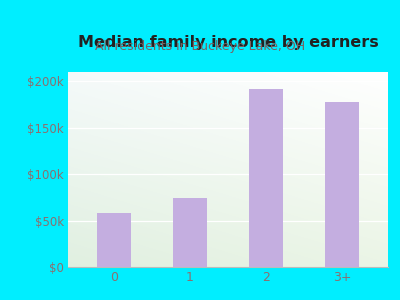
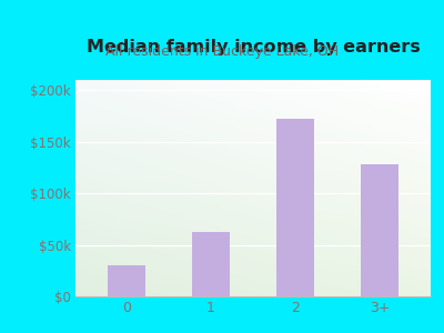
0: $58k -> $30k
1: $74k -> $62k
2: $192k -> $172k
3+: $178k -> $128k
